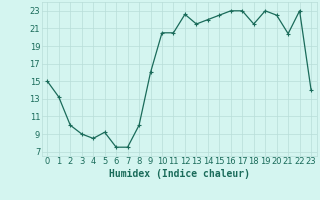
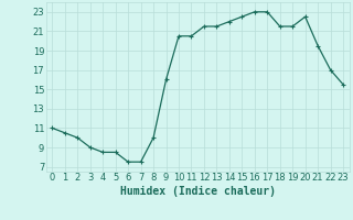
0: 15.0 -> 11.0
1: 13.2 -> 10.5
5: 9.2 -> 8.5
12: 22.6 -> 21.5
19: 23.0 -> 21.5
21: 20.4 -> 19.5
22: 23.0 -> 17.0
23: 14.0 -> 15.5
